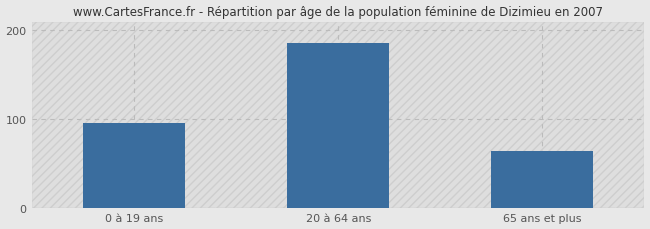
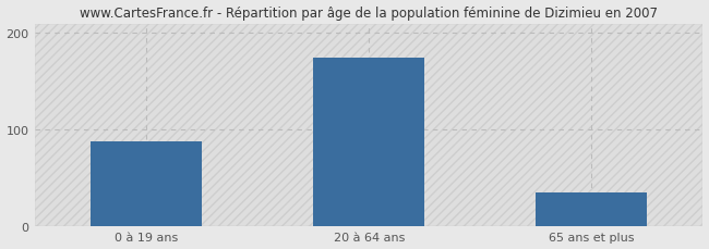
0 à 19 ans: 96 -> 88
20 à 64 ans: 186 -> 175
65 ans et plus: 64 -> 35
